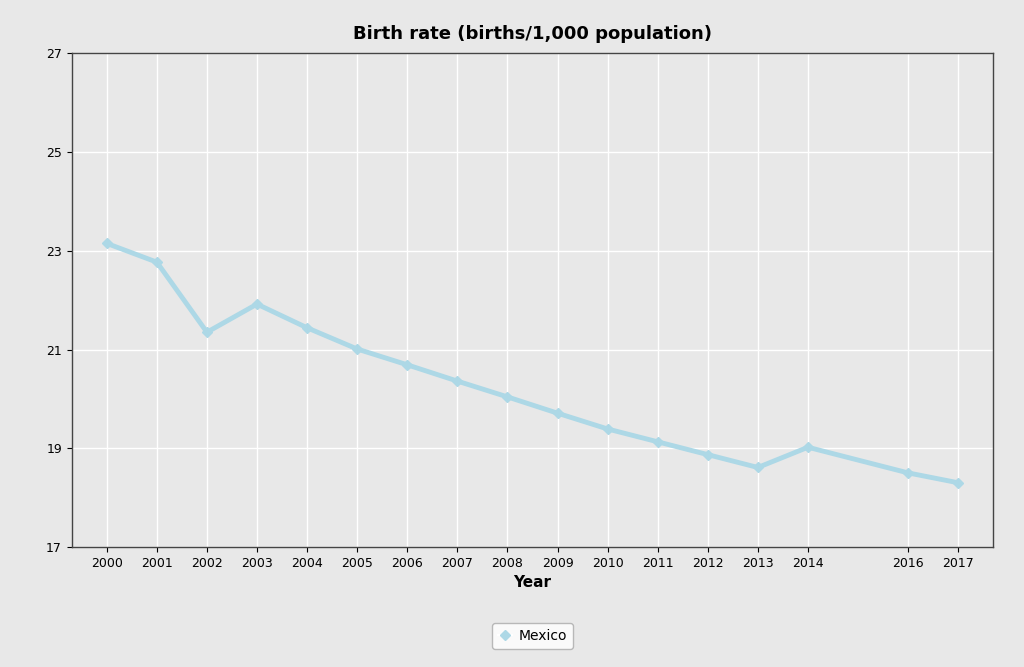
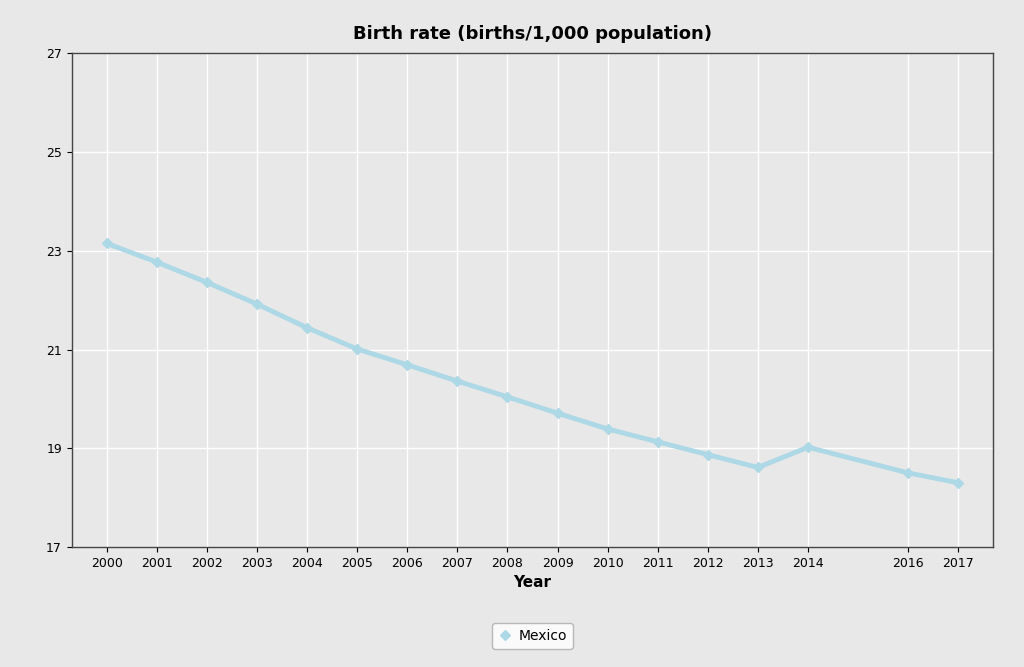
2002: 21.35 -> 22.36
